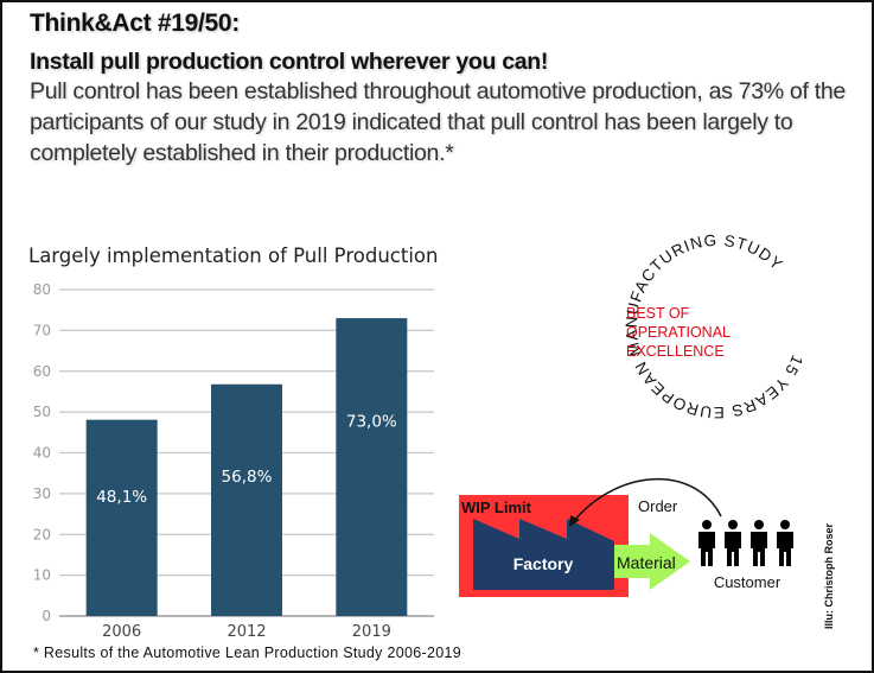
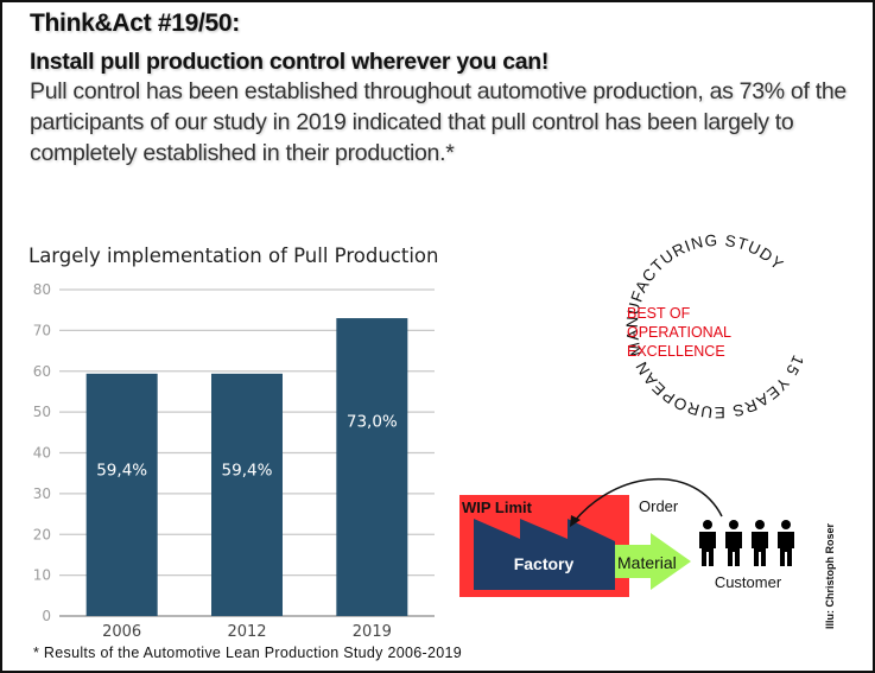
2006: 48,1% -> 59,4%
2012: 56,8% -> 59,4%
